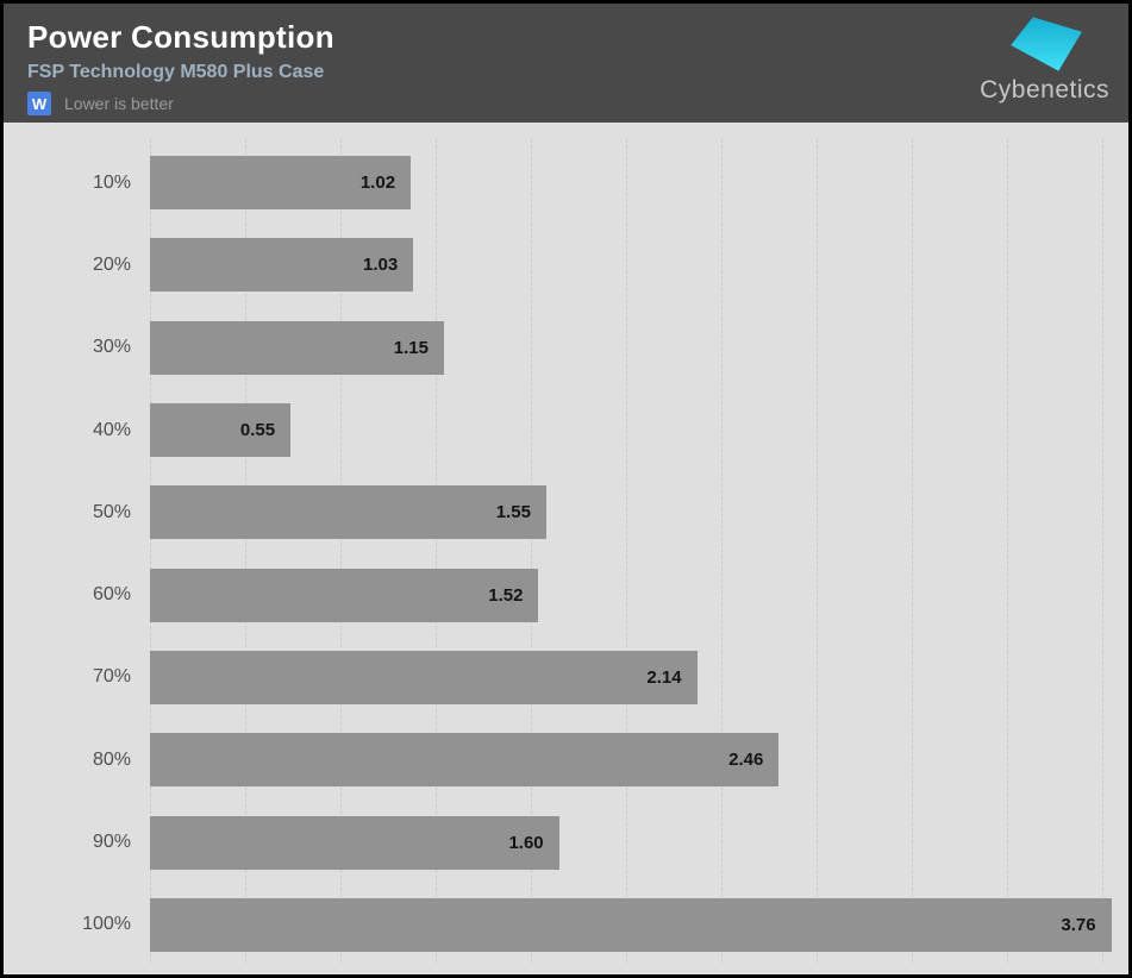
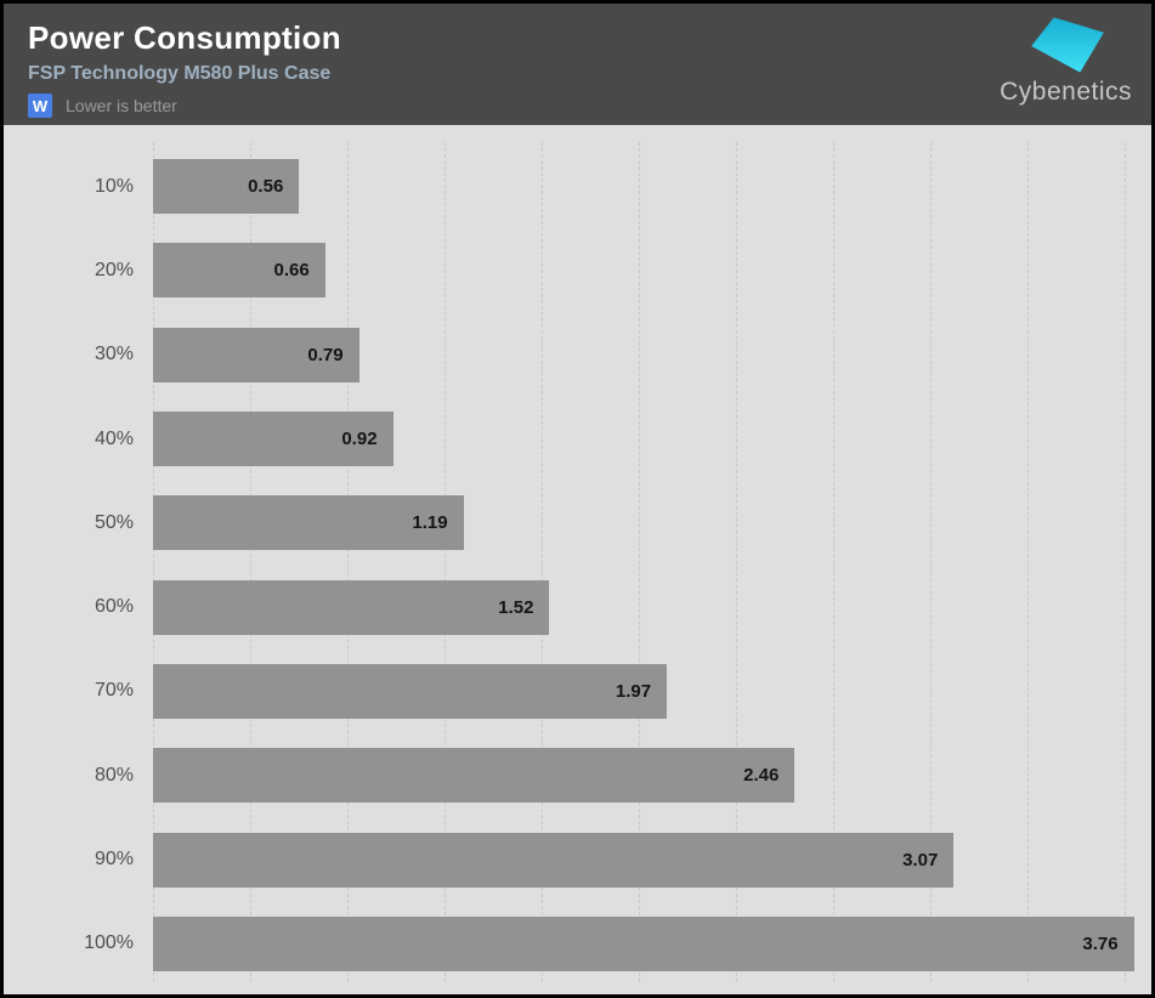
10%: 1.02 -> 0.56
20%: 1.03 -> 0.66
30%: 1.15 -> 0.79
40%: 0.55 -> 0.92
50%: 1.55 -> 1.19
70%: 2.14 -> 1.97
90%: 1.60 -> 3.07
